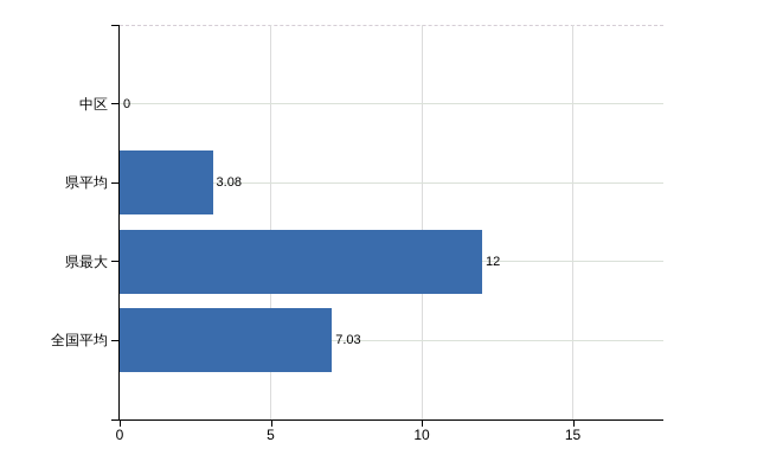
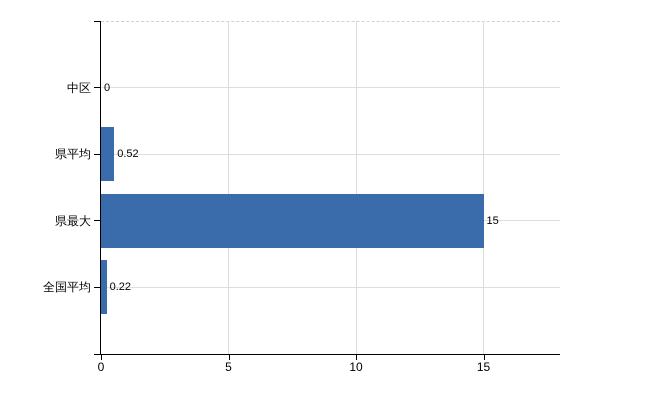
県平均: 3.08 -> 0.52
県最大: 12 -> 15
全国平均: 7.03 -> 0.22
